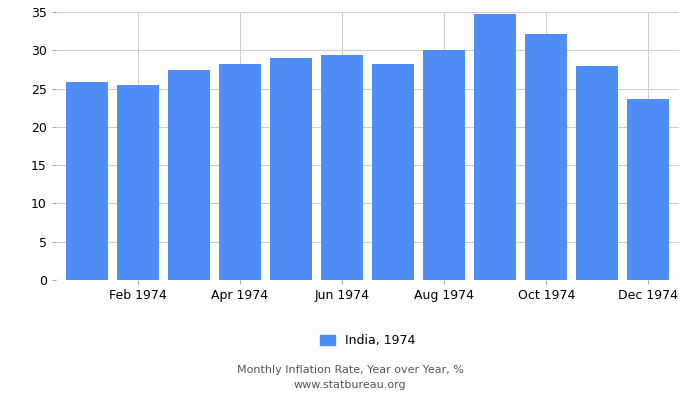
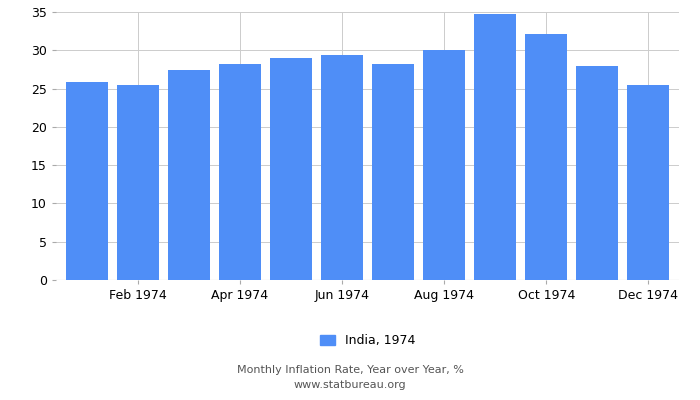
Dec 1974: 23.6 -> 25.5
